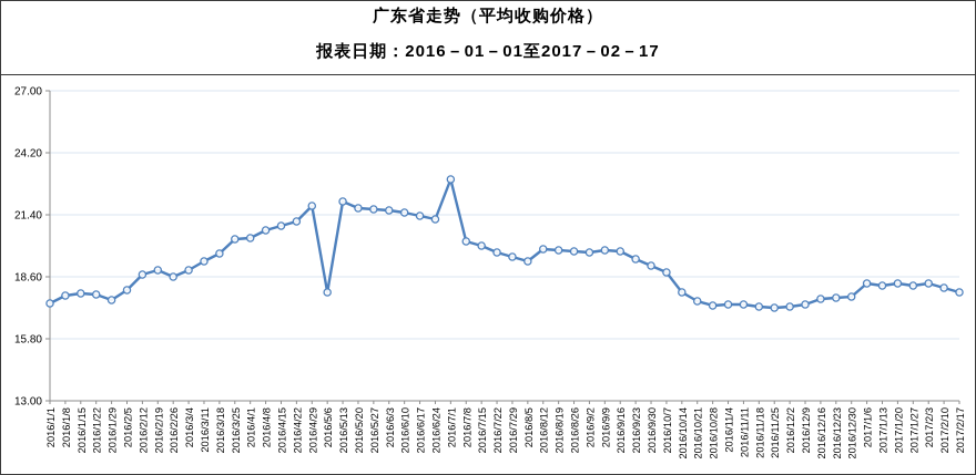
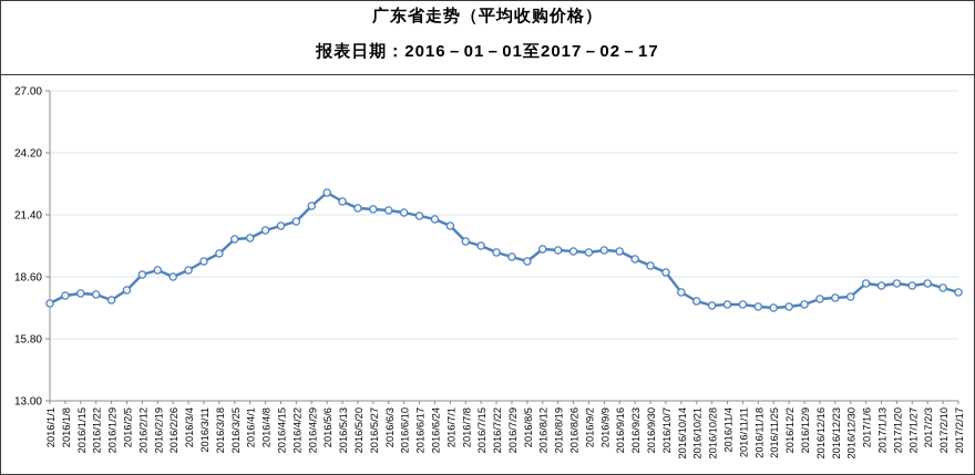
2016/5/6: 17.9 -> 22.4
2016/7/1: 23.0 -> 20.9
